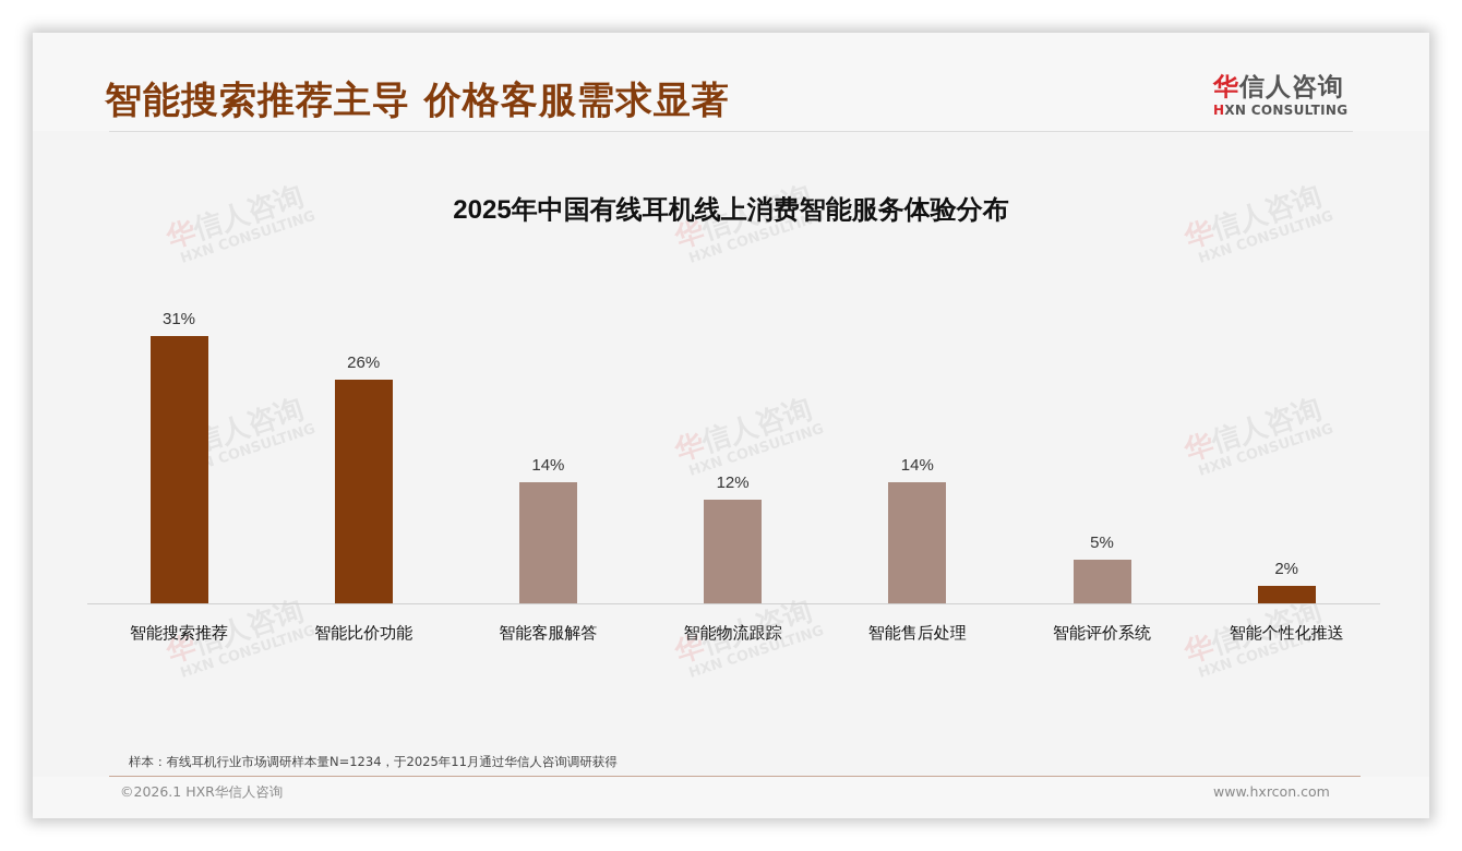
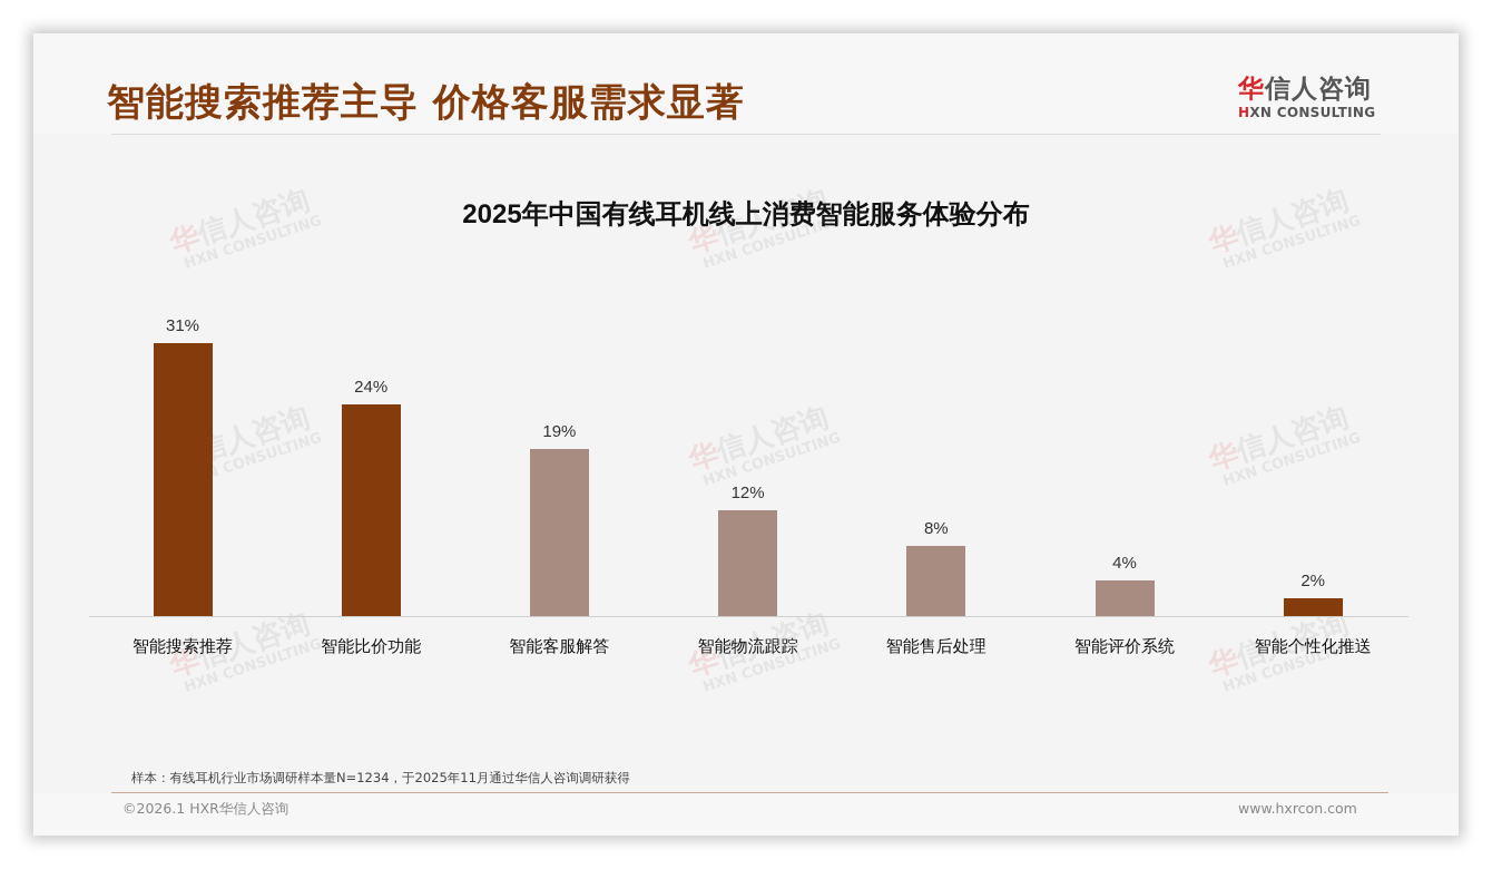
智能比价功能: 26% -> 24%
智能客服解答: 14% -> 19%
智能售后处理: 14% -> 8%
智能评价系统: 5% -> 4%
